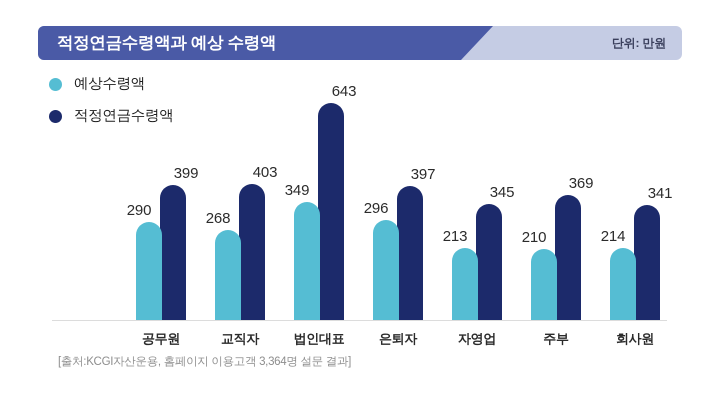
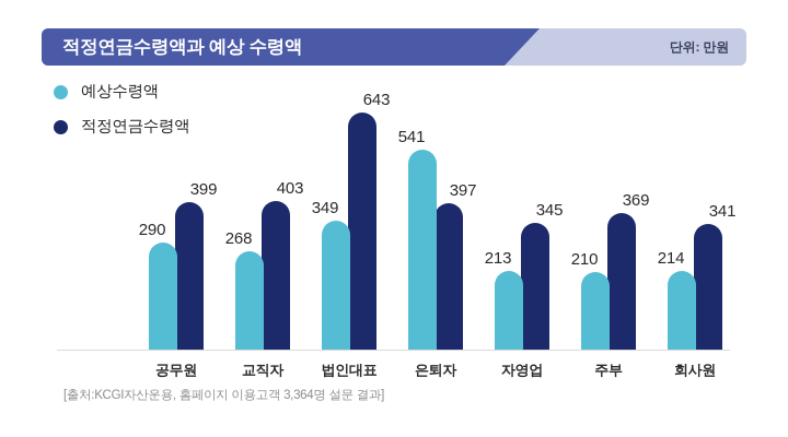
예상수령액/은퇴자: 296 -> 541
